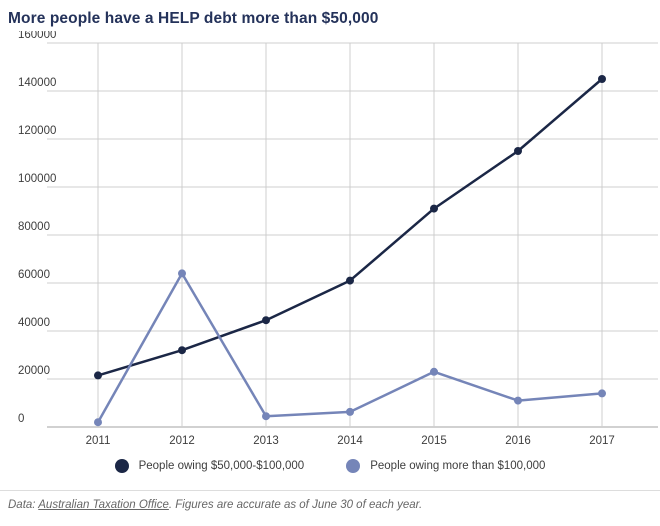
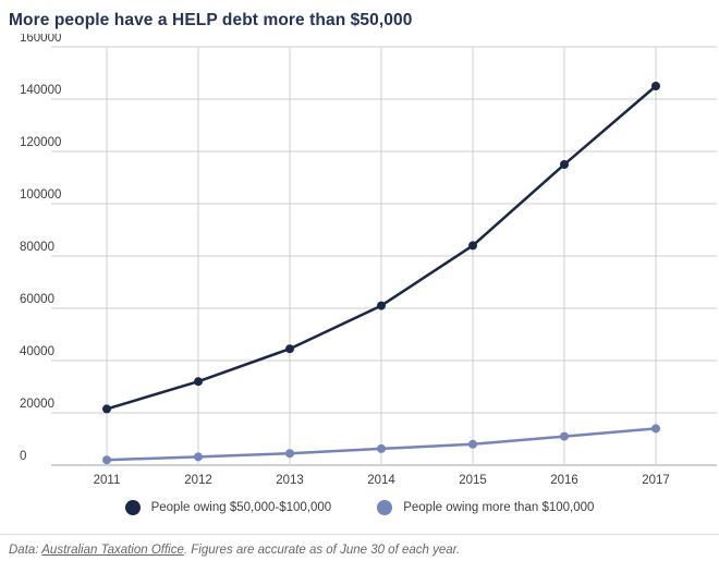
People owing more than $100,000/2012: 64000 -> 3000
People owing $50,000-$100,000/2015: 91000 -> 84000
People owing more than $100,000/2015: 23000 -> 8000
